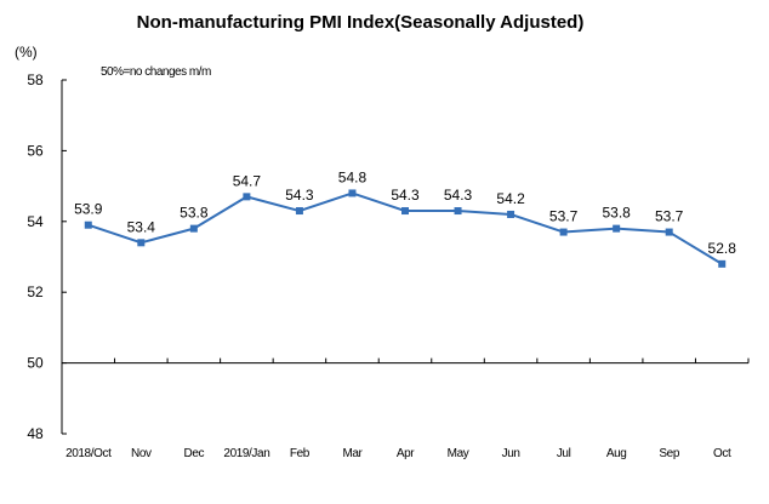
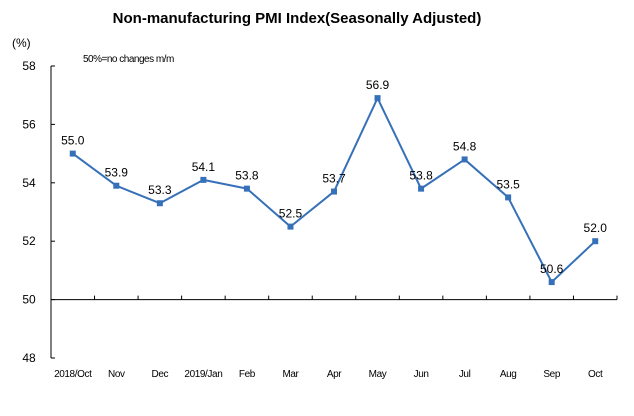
2018/Oct: 53.9 -> 55.0
Nov: 53.4 -> 53.9
Dec: 53.8 -> 53.3
2019/Jan: 54.7 -> 54.1
Feb: 54.3 -> 53.8
Mar: 54.8 -> 52.5
Apr: 54.3 -> 53.7
May: 54.3 -> 56.9
Jun: 54.2 -> 53.8
Jul: 53.7 -> 54.8
Aug: 53.8 -> 53.5
Sep: 53.7 -> 50.6
Oct: 52.8 -> 52.0
